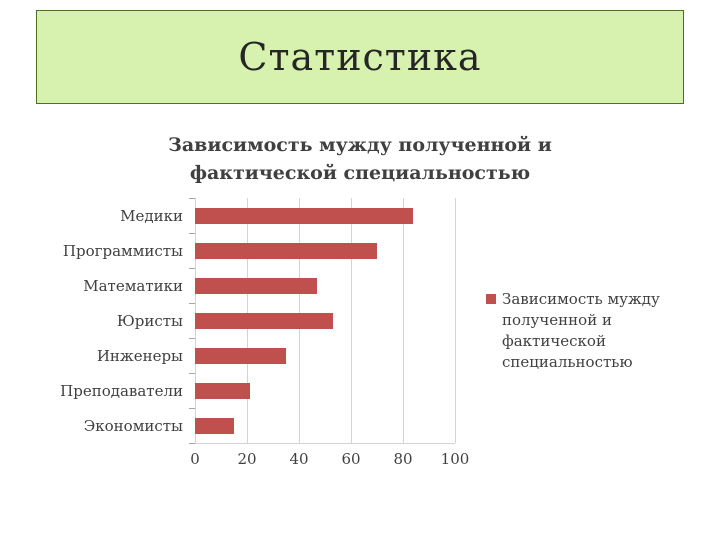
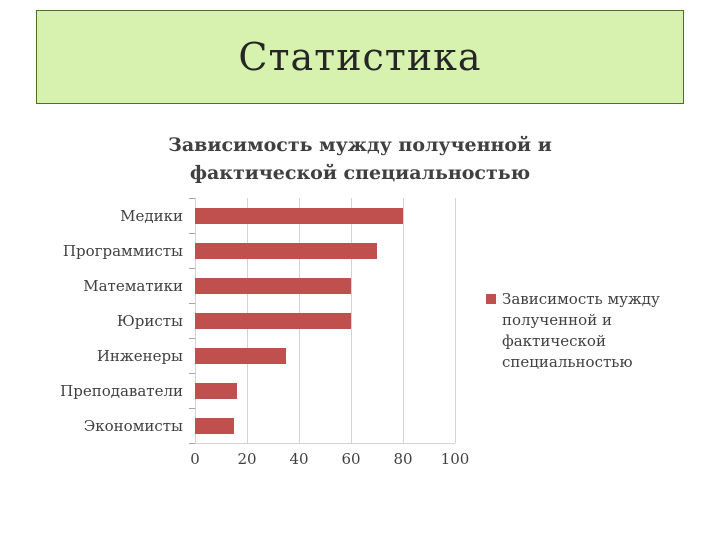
Медики: 84 -> 80
Математики: 47 -> 60
Юристы: 53 -> 60
Преподаватели: 21 -> 16
